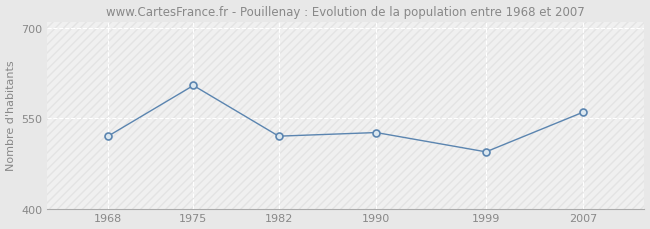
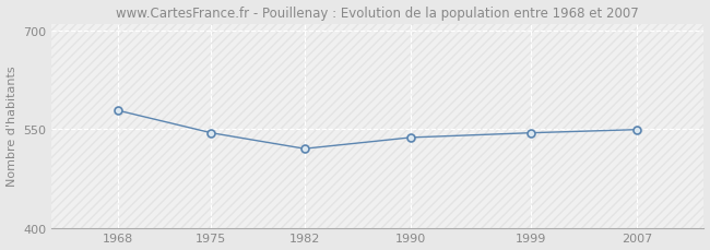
1968: 520 -> 578
1975: 604 -> 544
1990: 526 -> 537
1999: 494 -> 544
2007: 560 -> 549
